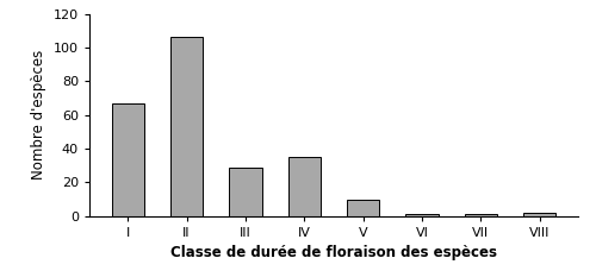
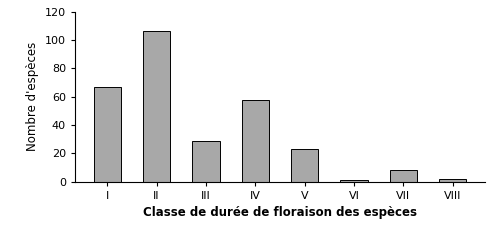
IV: 35 -> 58
V: 10 -> 23
VII: 1 -> 8
